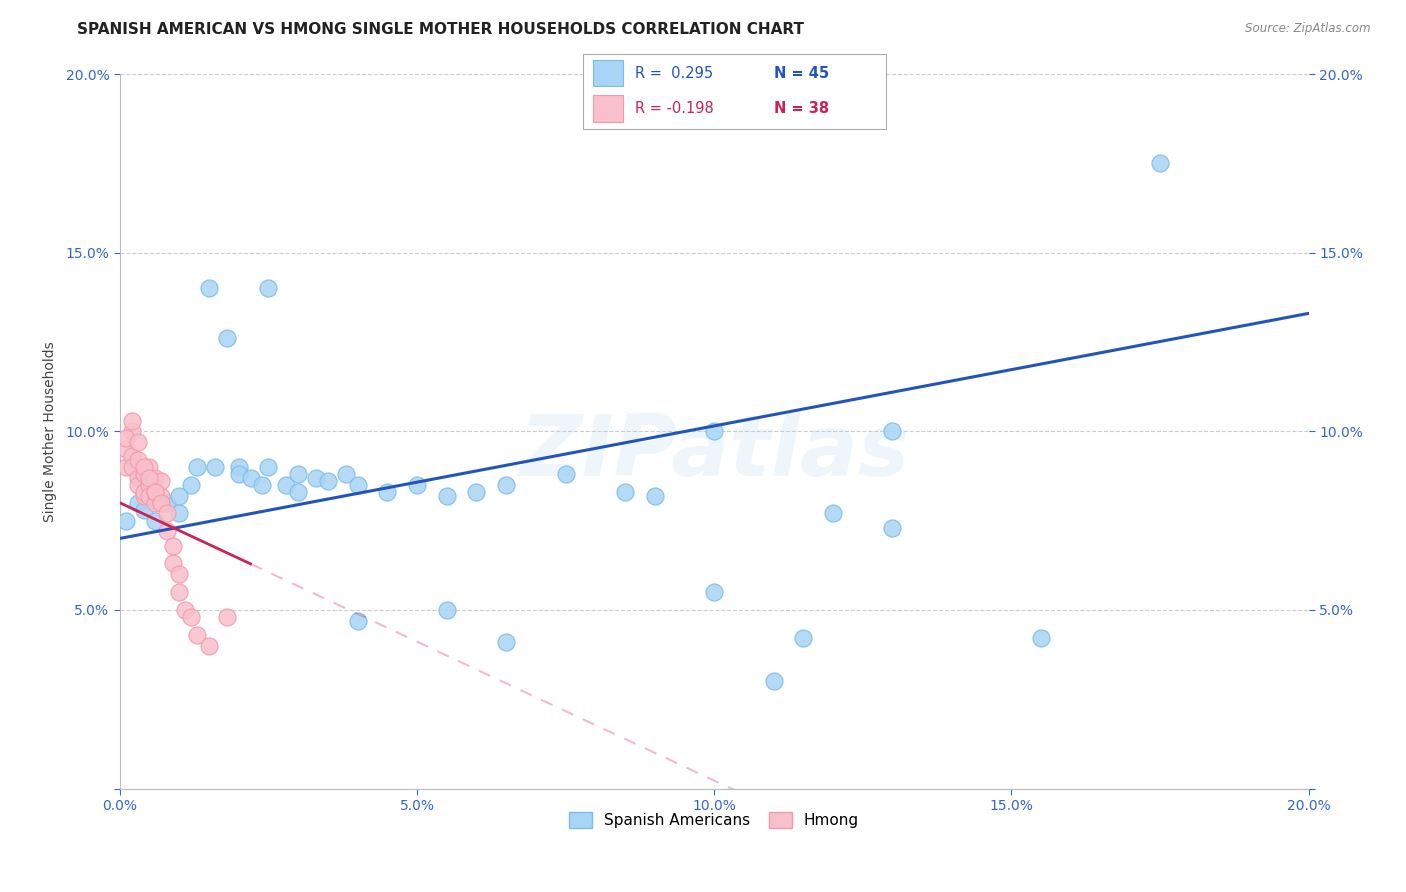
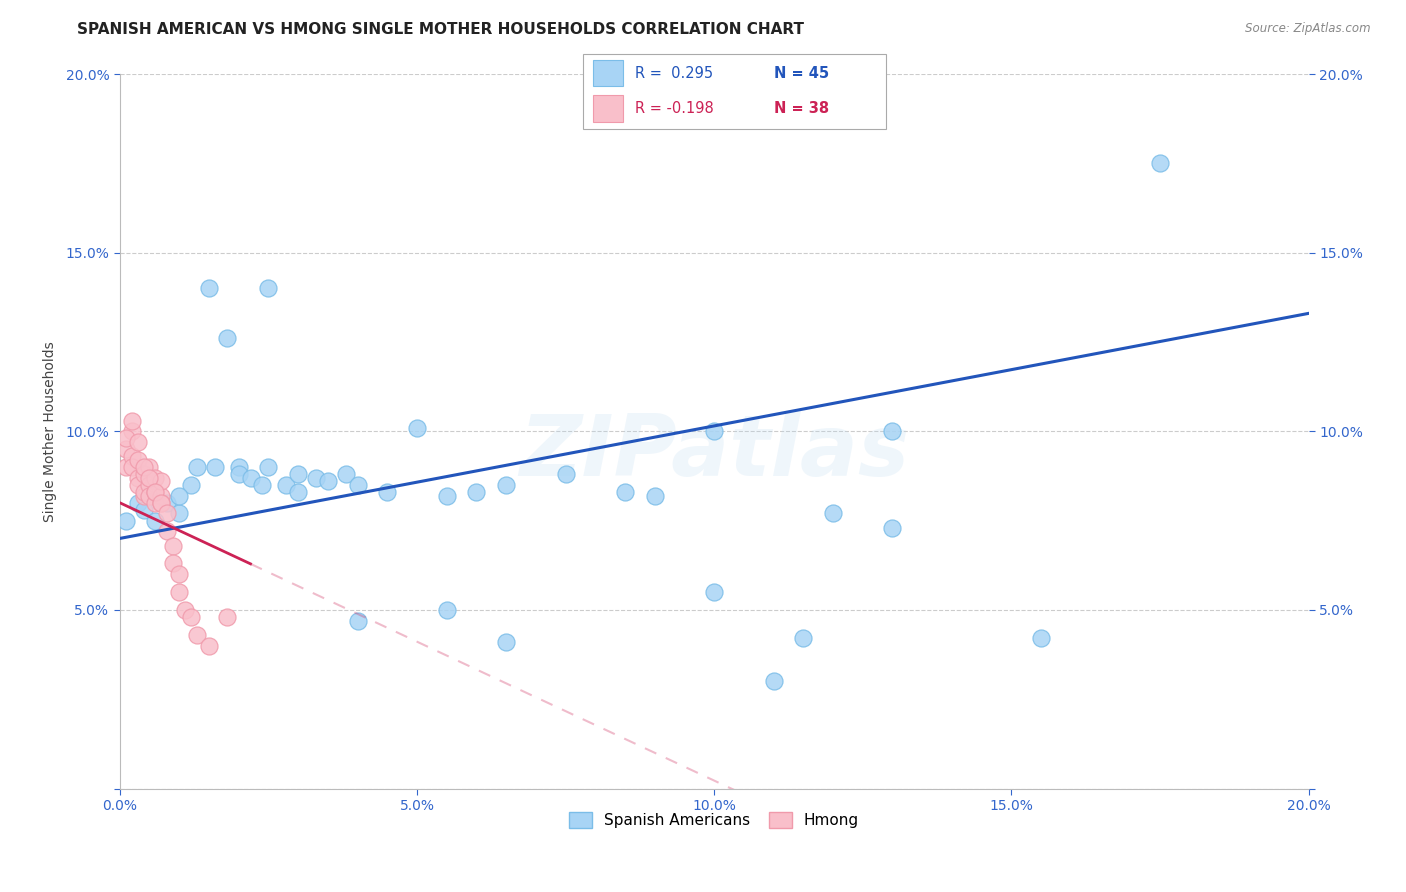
Spanish Americans/5.0%: 8.5% -> 10.1%
